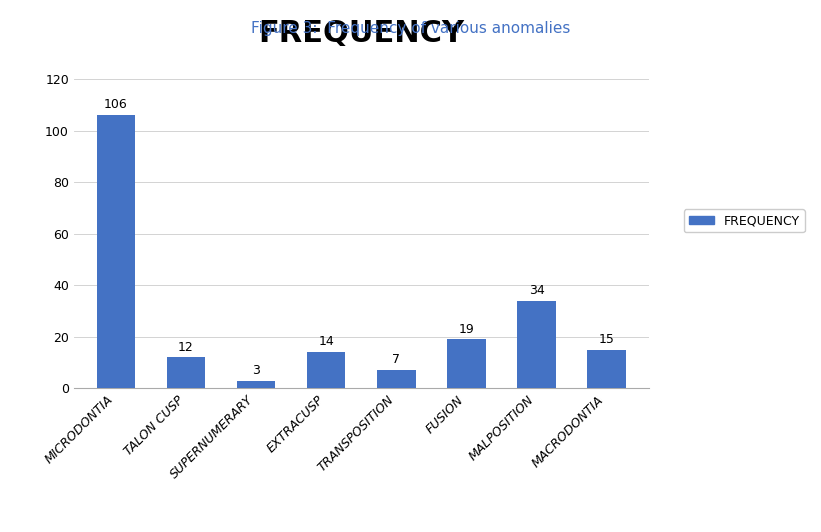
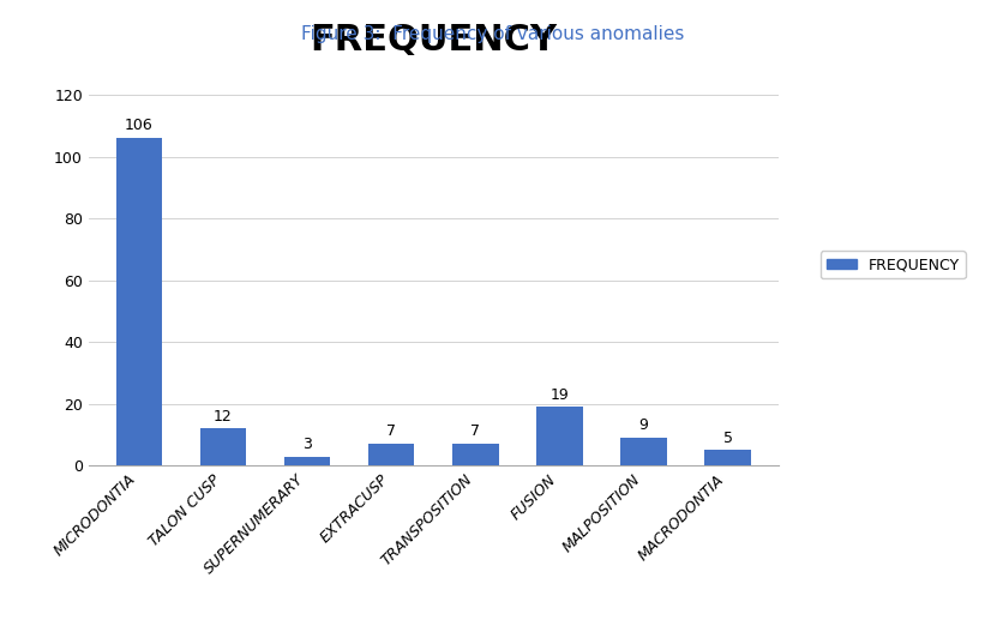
EXTRACUSP: 14 -> 7
MALPOSITION: 34 -> 9
MACRODONTIA: 15 -> 5
